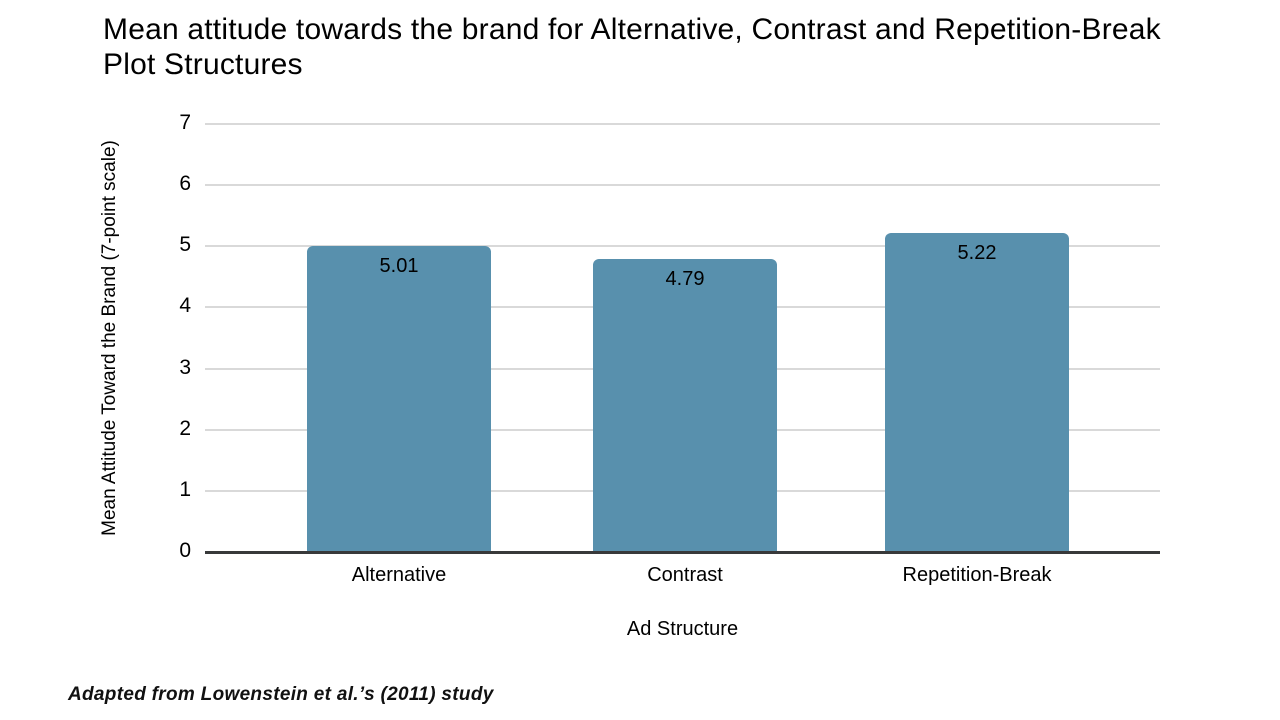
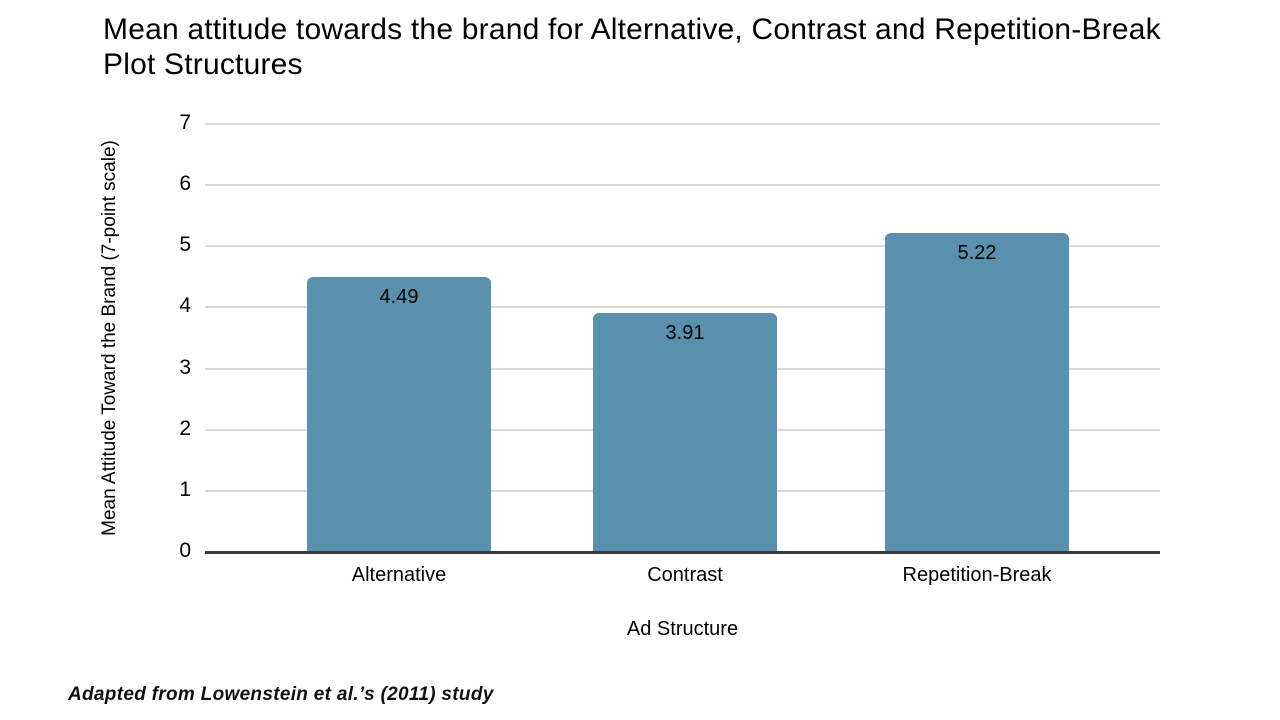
Alternative: 5.01 -> 4.49
Contrast: 4.79 -> 3.91
